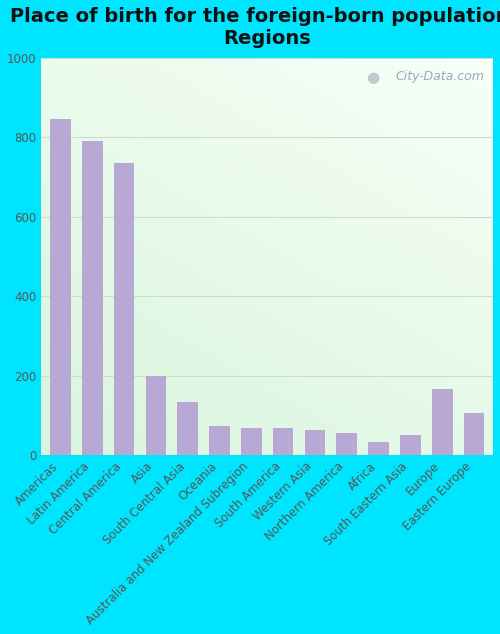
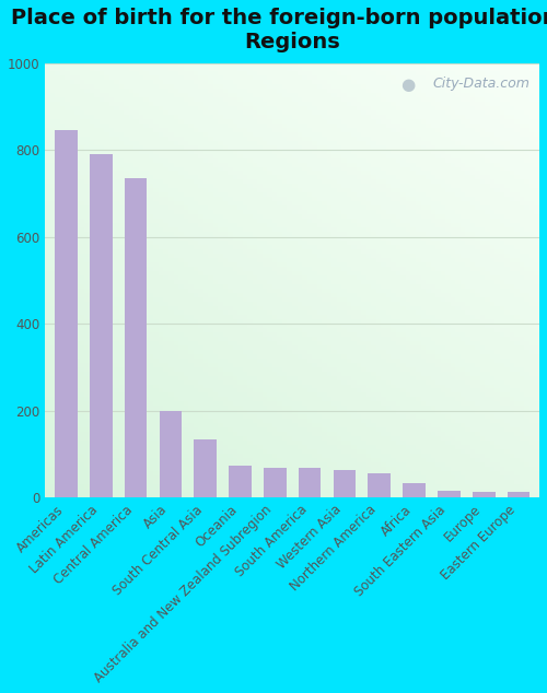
South Eastern Asia: 50 -> 14
Europe: 165 -> 12
Eastern Europe: 105 -> 12
